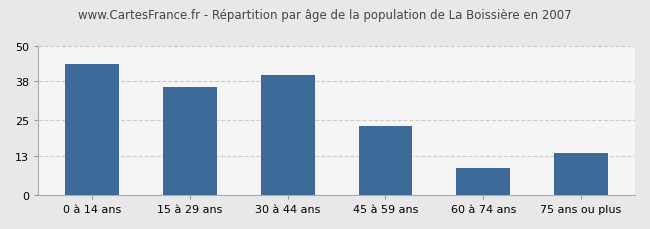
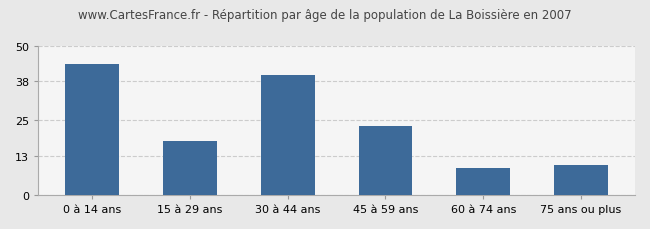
15 à 29 ans: 36 -> 18
75 ans ou plus: 14 -> 10
